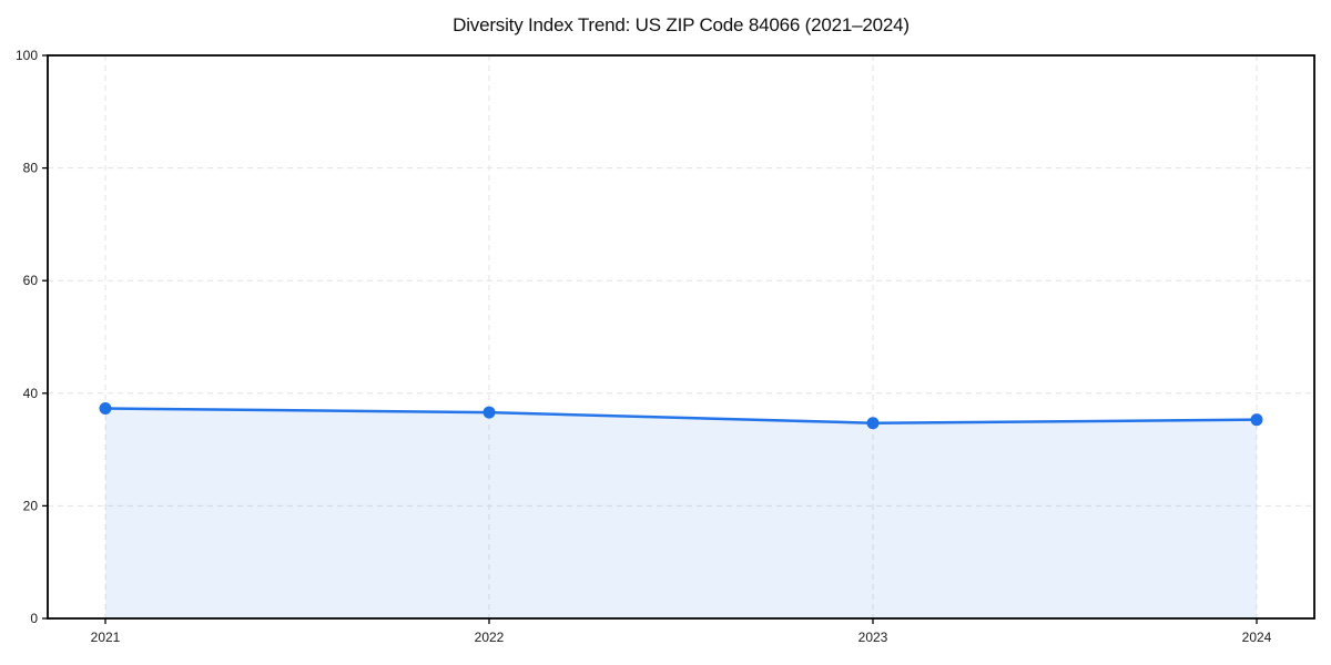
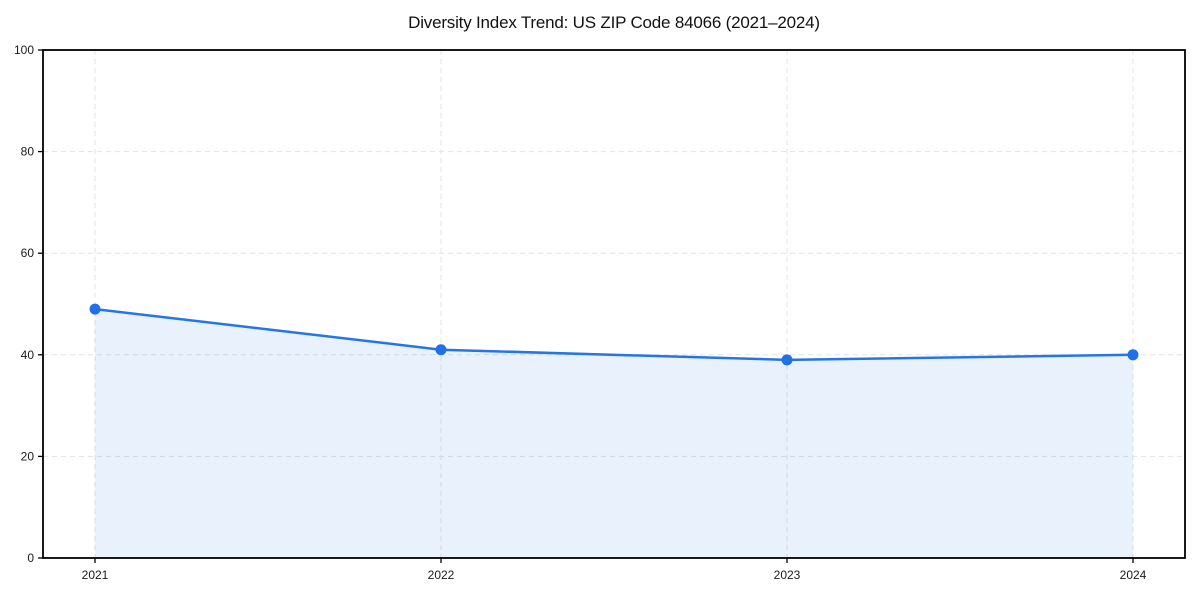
2021: 37 -> 49
2022: 37 -> 41
2023: 35 -> 39
2024: 35 -> 40
